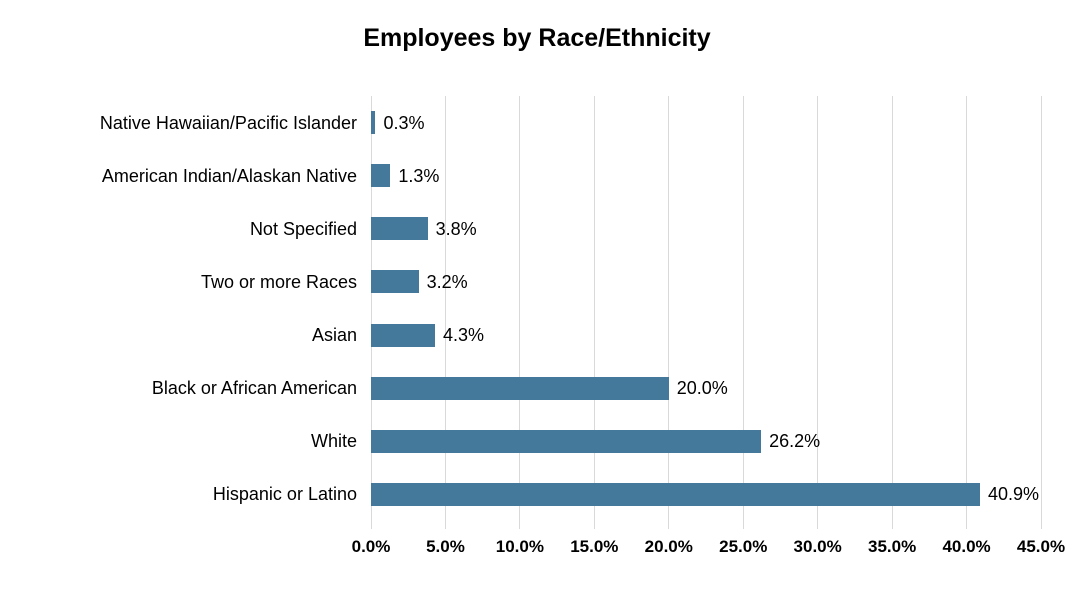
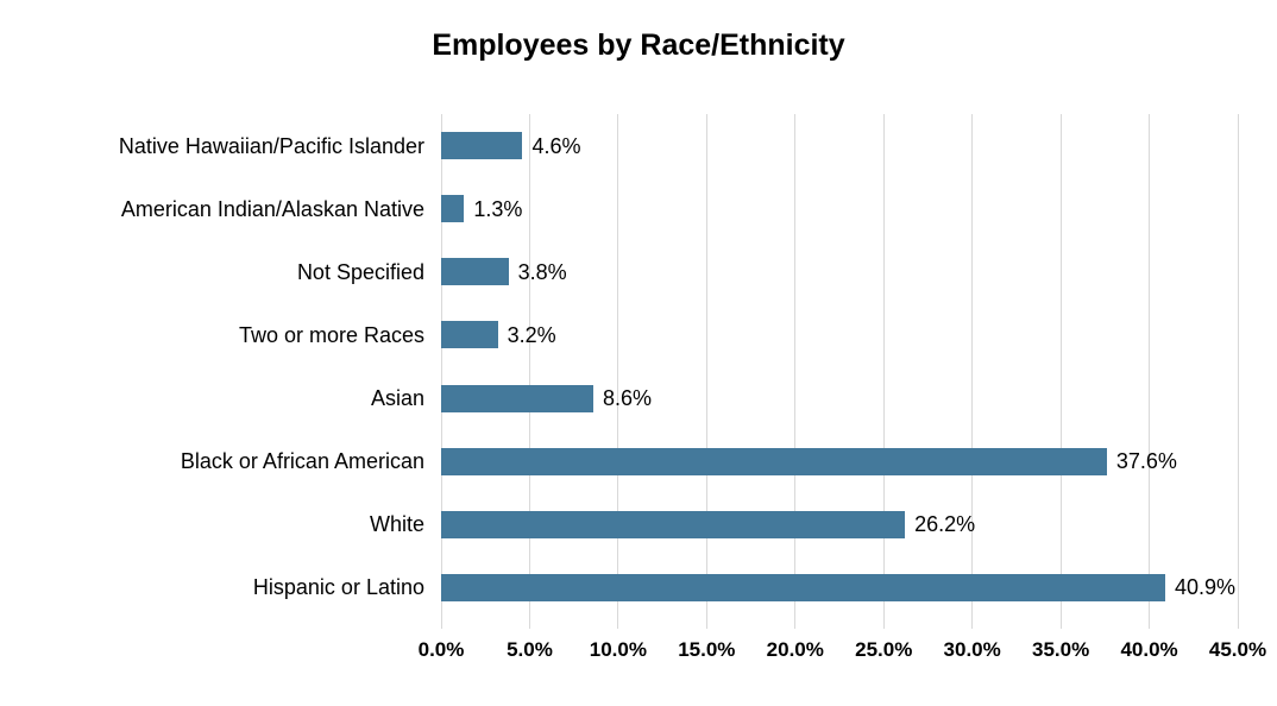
Native Hawaiian/Pacific Islander: 0.3% -> 4.6%
Asian: 4.3% -> 8.6%
Black or African American: 20.0% -> 37.6%
